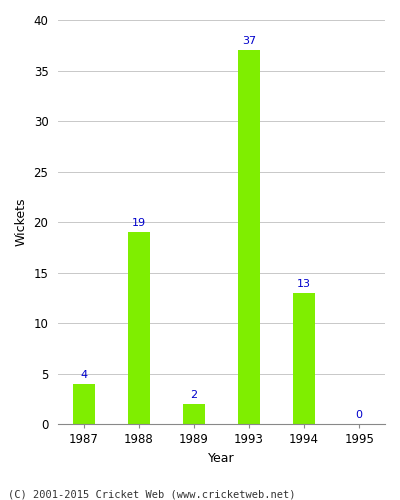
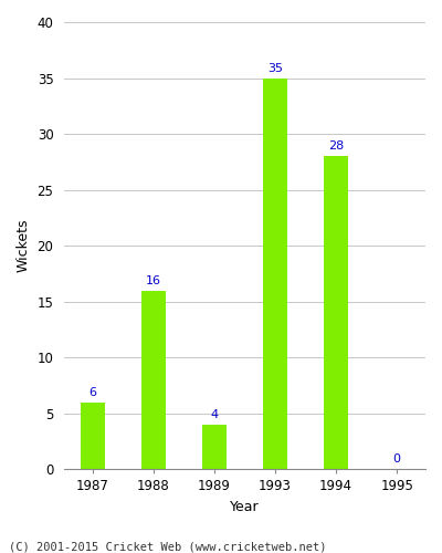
1987: 4 -> 6
1988: 19 -> 16
1989: 2 -> 4
1993: 37 -> 35
1994: 13 -> 28
